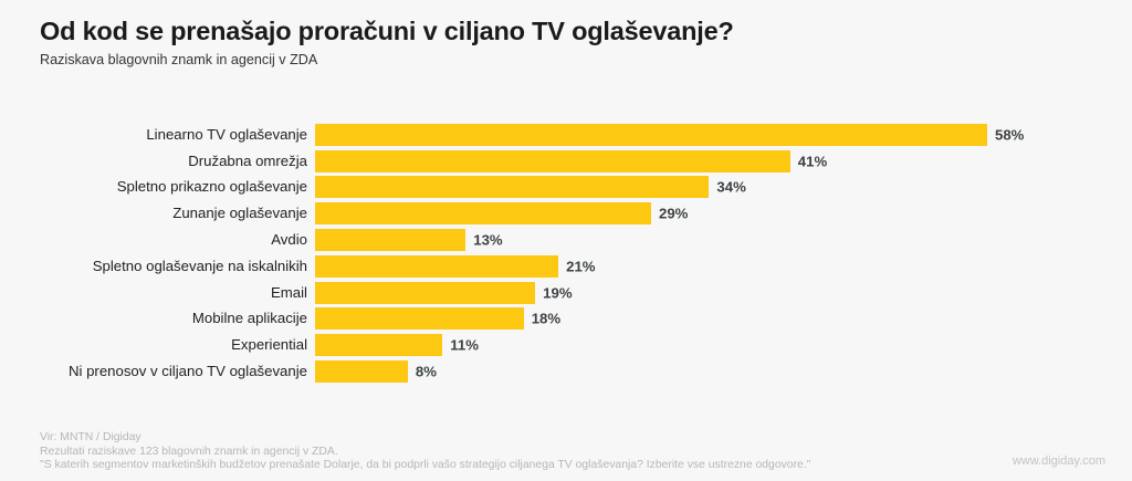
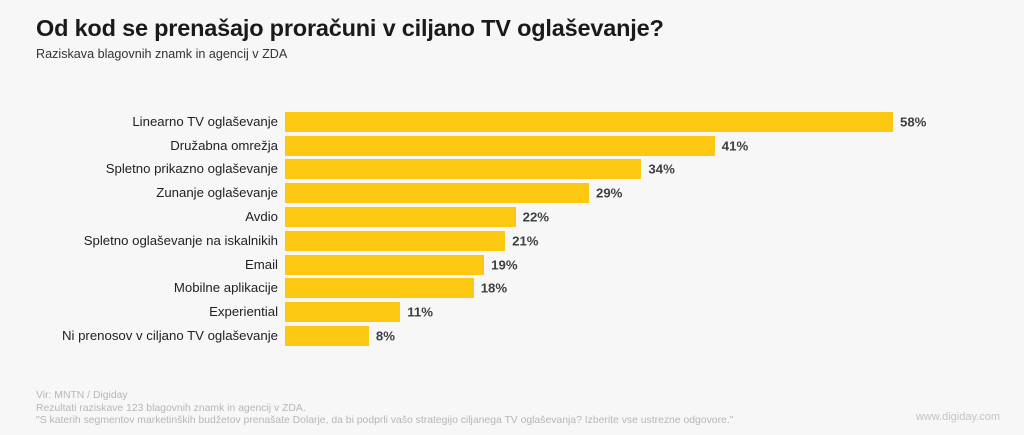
Avdio: 13% -> 22%
